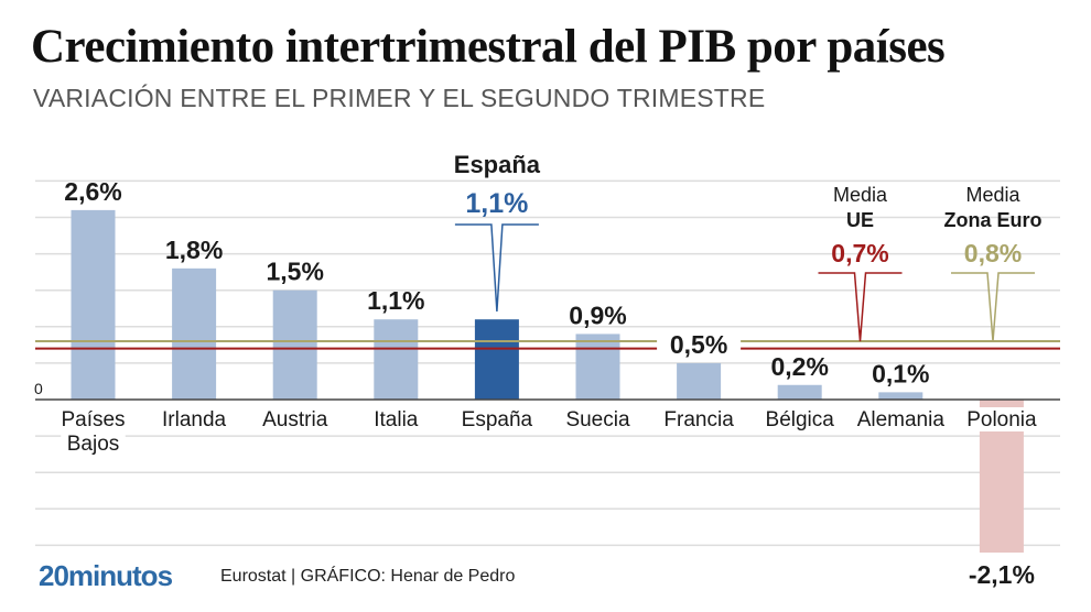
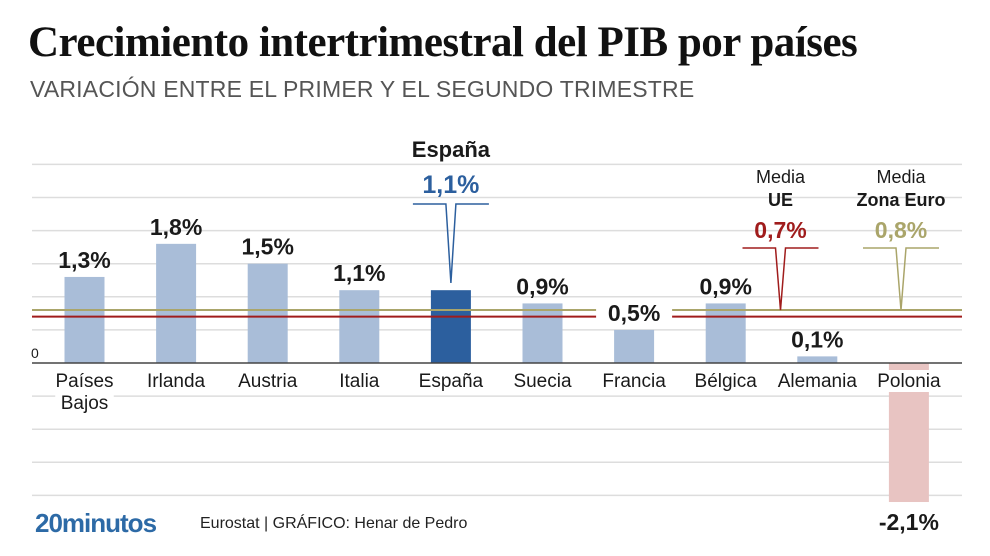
Países Bajos: 2,6% -> 1,3%
Bélgica: 0,2% -> 0,9%
